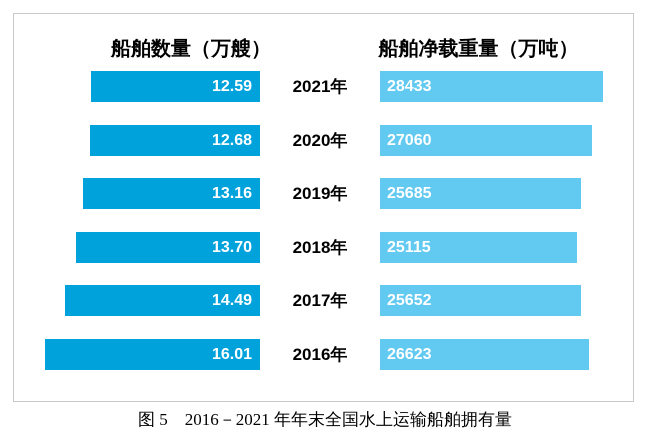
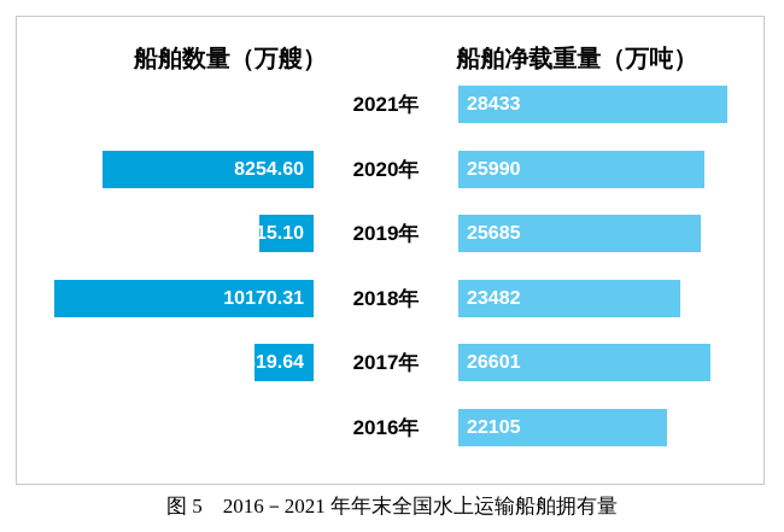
船舶数量（万艘）/2020年: 12.68 -> 8254.60
船舶净载重量（万吨）/2020年: 27060 -> 25990
船舶数量（万艘）/2019年: 13.16 -> 2115.10
船舶数量（万艘）/2018年: 13.70 -> 10170.31
船舶净载重量（万吨）/2018年: 25115 -> 23482
船舶数量（万艘）/2017年: 14.49 -> 2319.64
船舶净载重量（万吨）/2017年: 25652 -> 26601
船舶净载重量（万吨）/2016年: 26623 -> 22105
